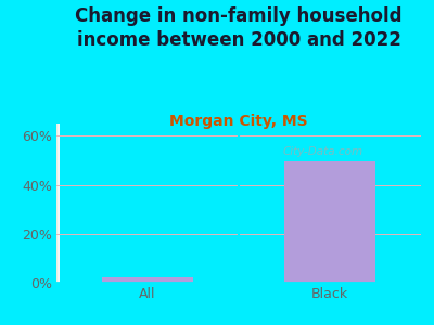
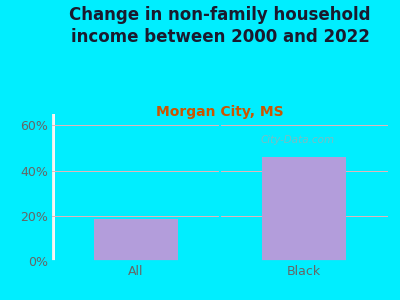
All: 2.0% -> 18.5%
Black: 49.5% -> 46.0%
